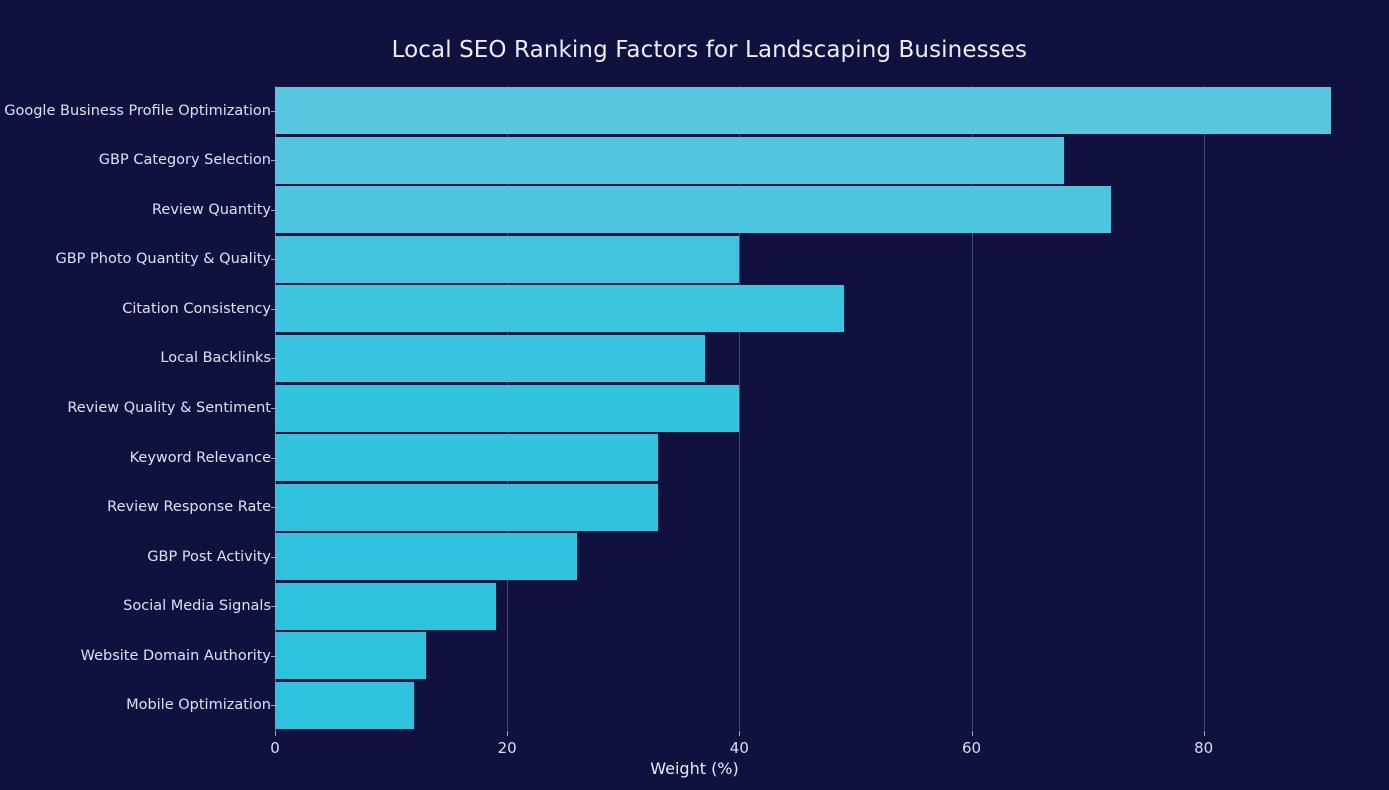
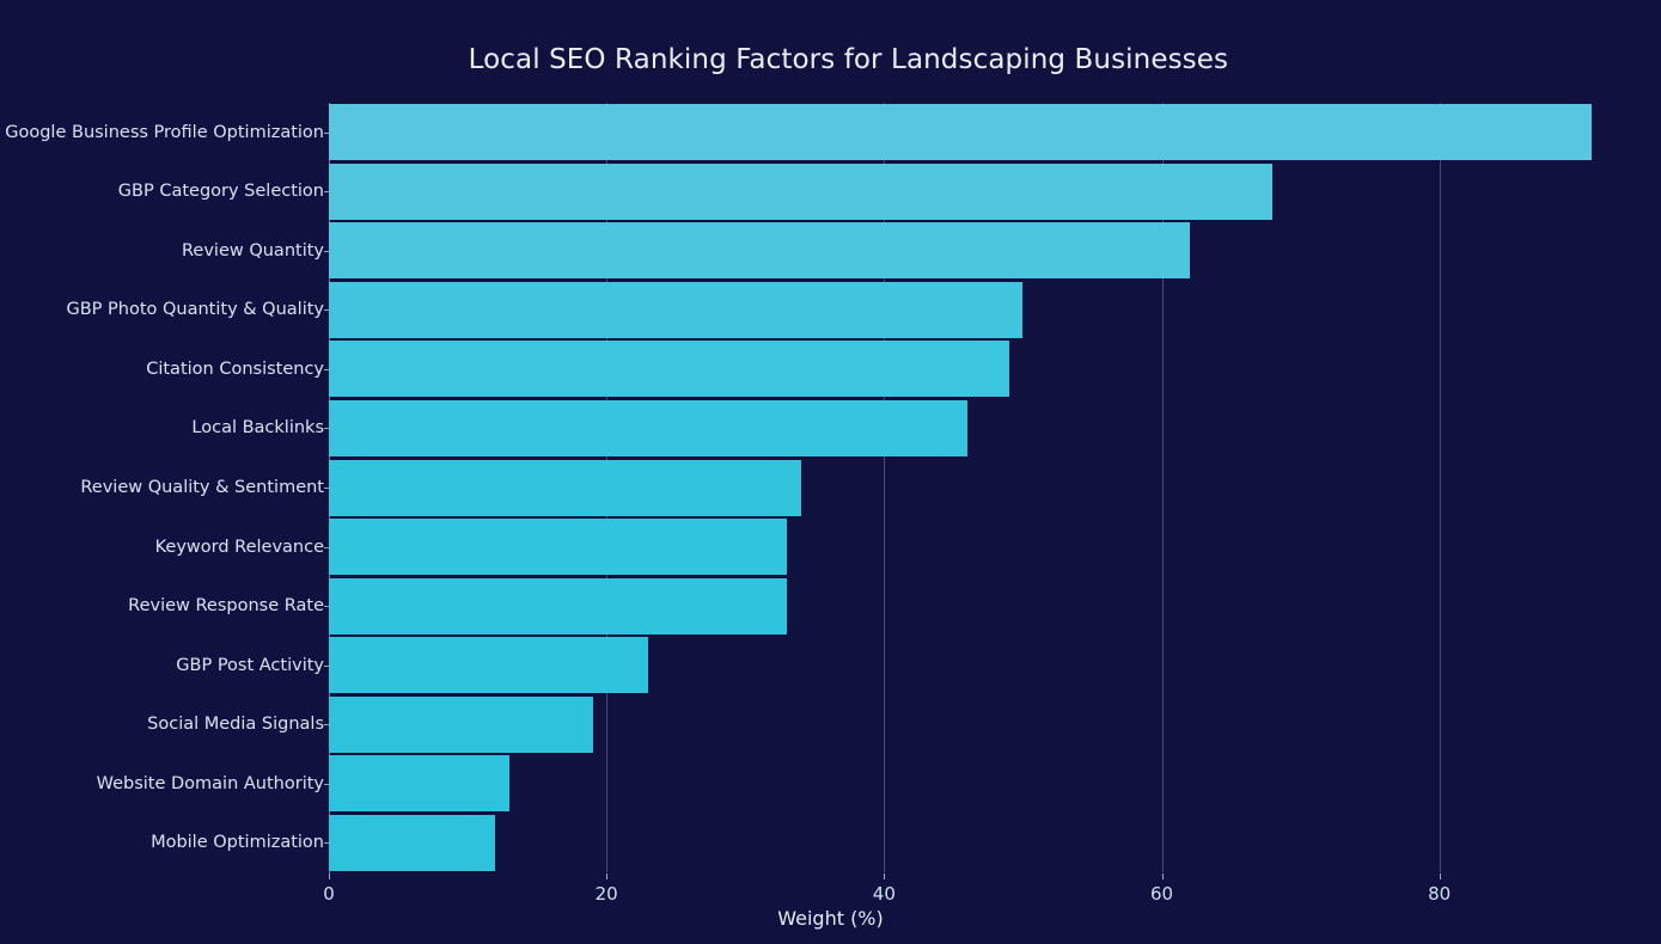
Review Quantity: 72 -> 62
GBP Photo Quantity & Quality: 40 -> 50
Local Backlinks: 37 -> 46
Review Quality & Sentiment: 40 -> 34
GBP Post Activity: 26 -> 23
